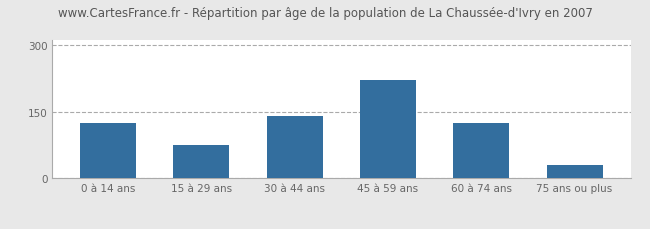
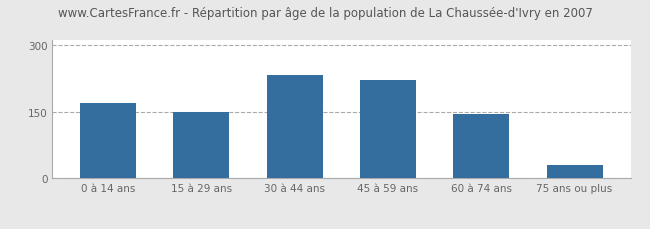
0 à 14 ans: 125 -> 170
15 à 29 ans: 75 -> 149
30 à 44 ans: 140 -> 232
60 à 74 ans: 125 -> 144
